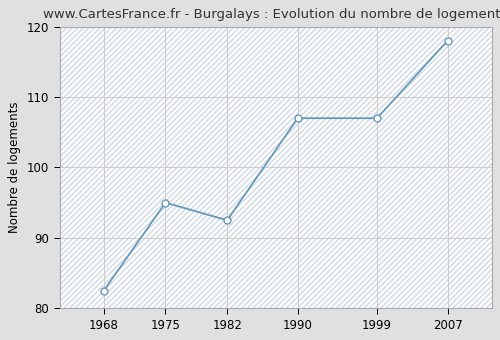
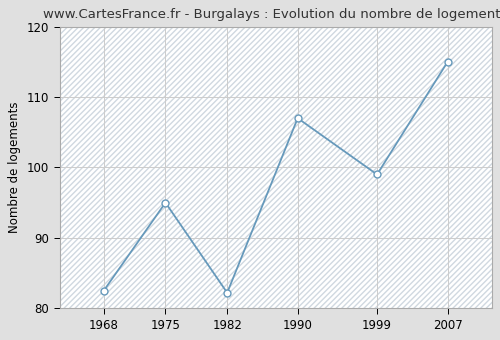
1982: 92.5 -> 82.2
1999: 107.0 -> 99.0
2007: 118.0 -> 115.0
